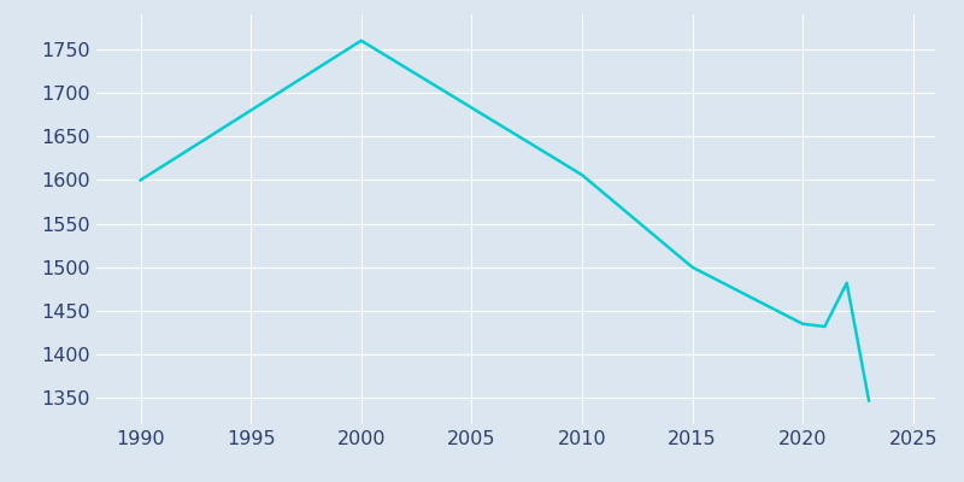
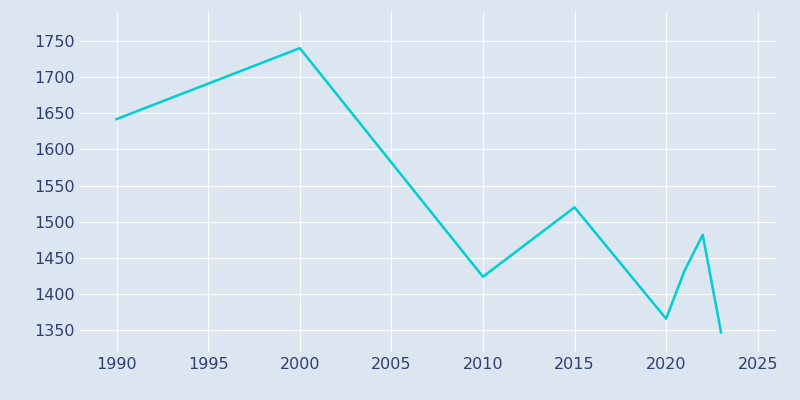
1990: 1600 -> 1642
2000: 1760 -> 1740
2010: 1606 -> 1424
2015: 1500 -> 1520
2020: 1435 -> 1366
